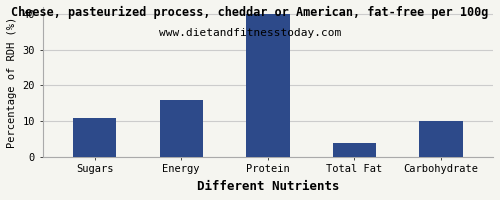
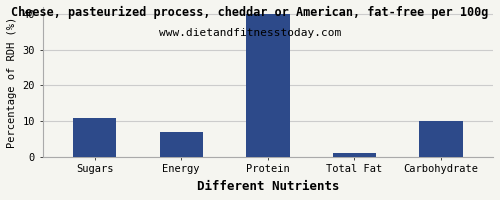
Energy: 16 -> 7
Total Fat: 4 -> 1
